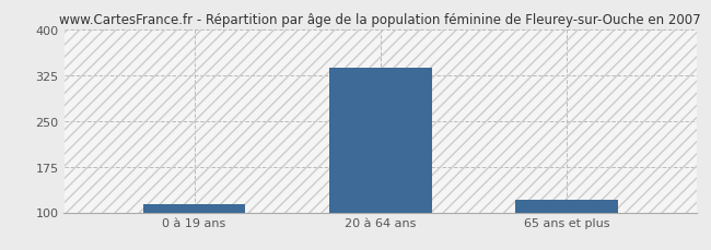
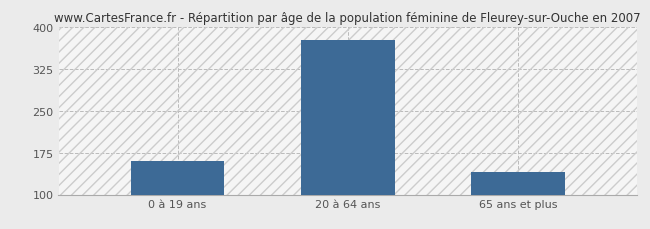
0 à 19 ans: 113 -> 160
20 à 64 ans: 336 -> 376
65 ans et plus: 120 -> 140
